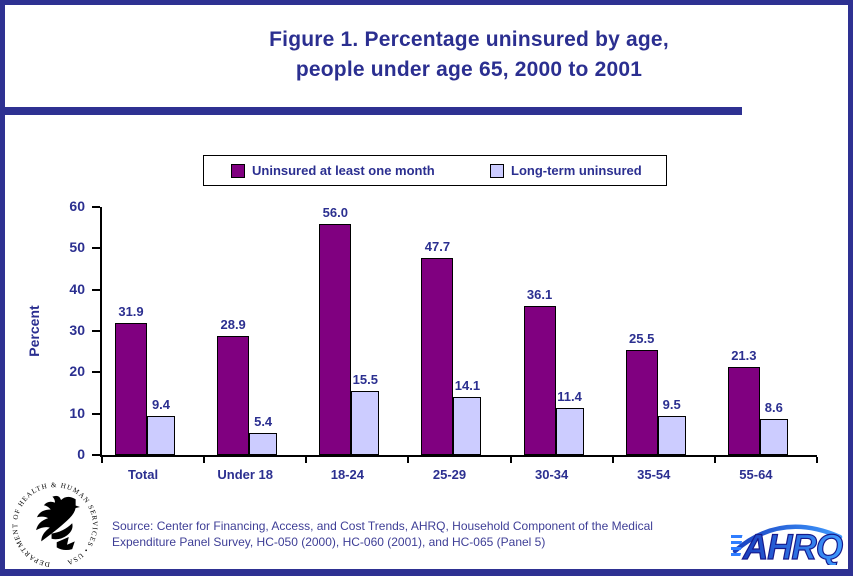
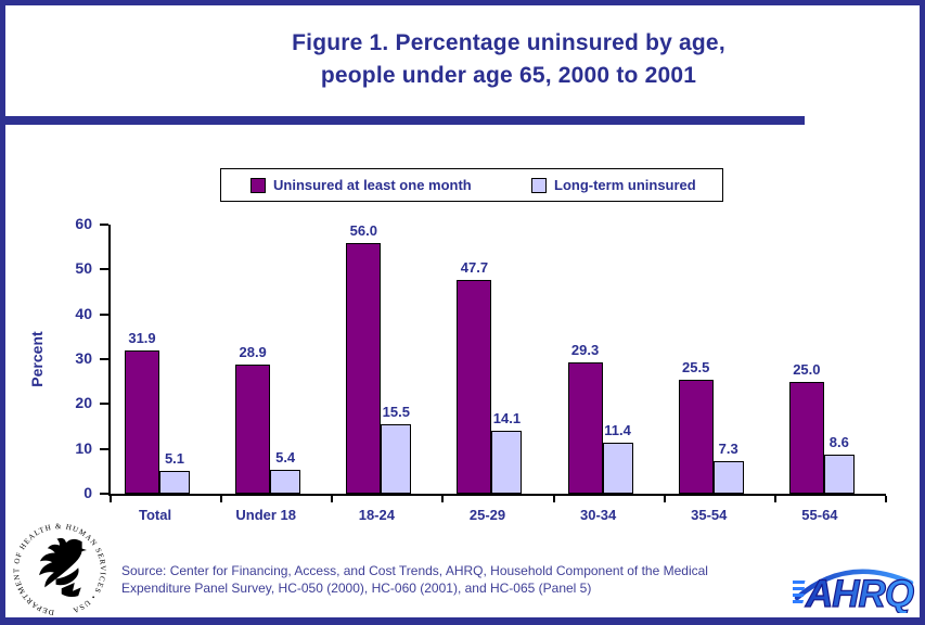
Long-term uninsured/Total: 9.4 -> 5.1
Uninsured at least one month/30-34: 36.1 -> 29.3
Long-term uninsured/35-54: 9.5 -> 7.3
Uninsured at least one month/55-64: 21.3 -> 25.0
